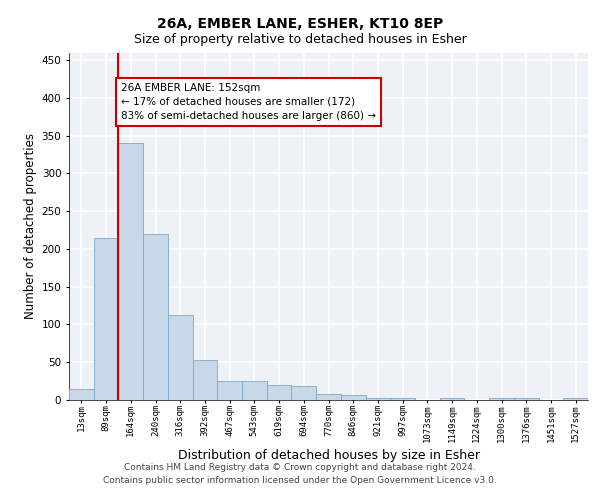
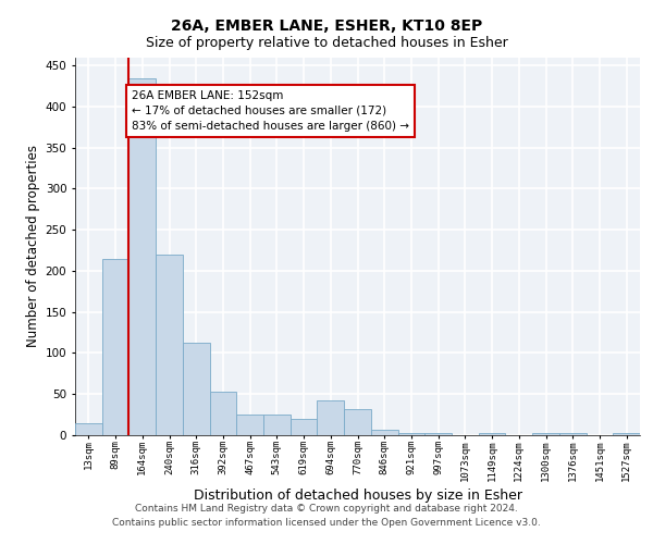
164sqm: 340 -> 434
694sqm: 18 -> 42
770sqm: 8 -> 32
